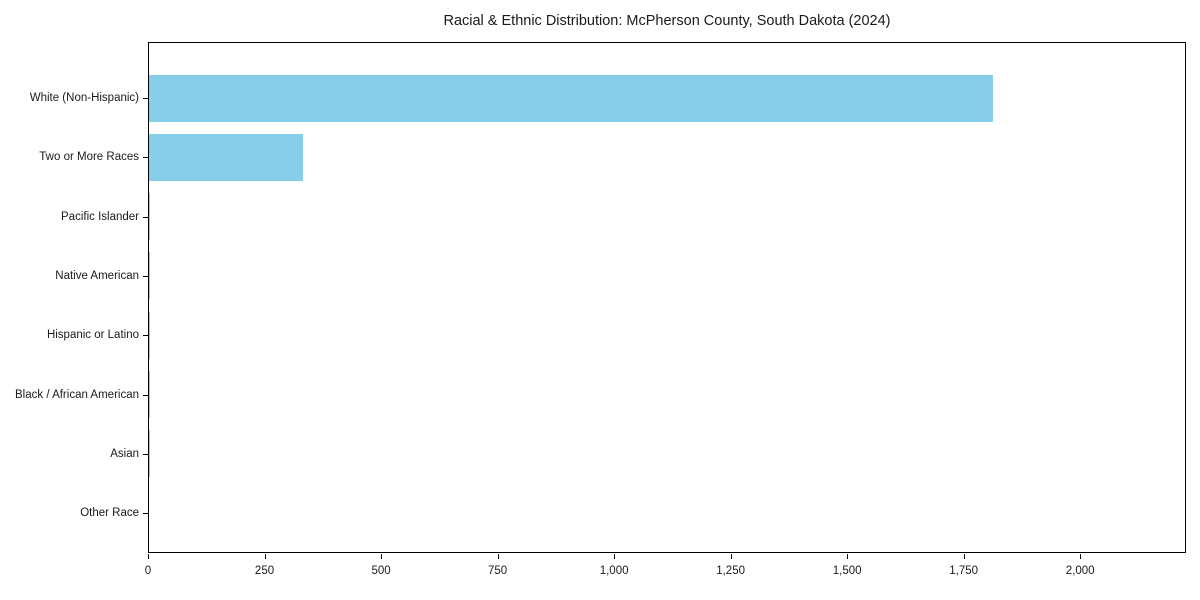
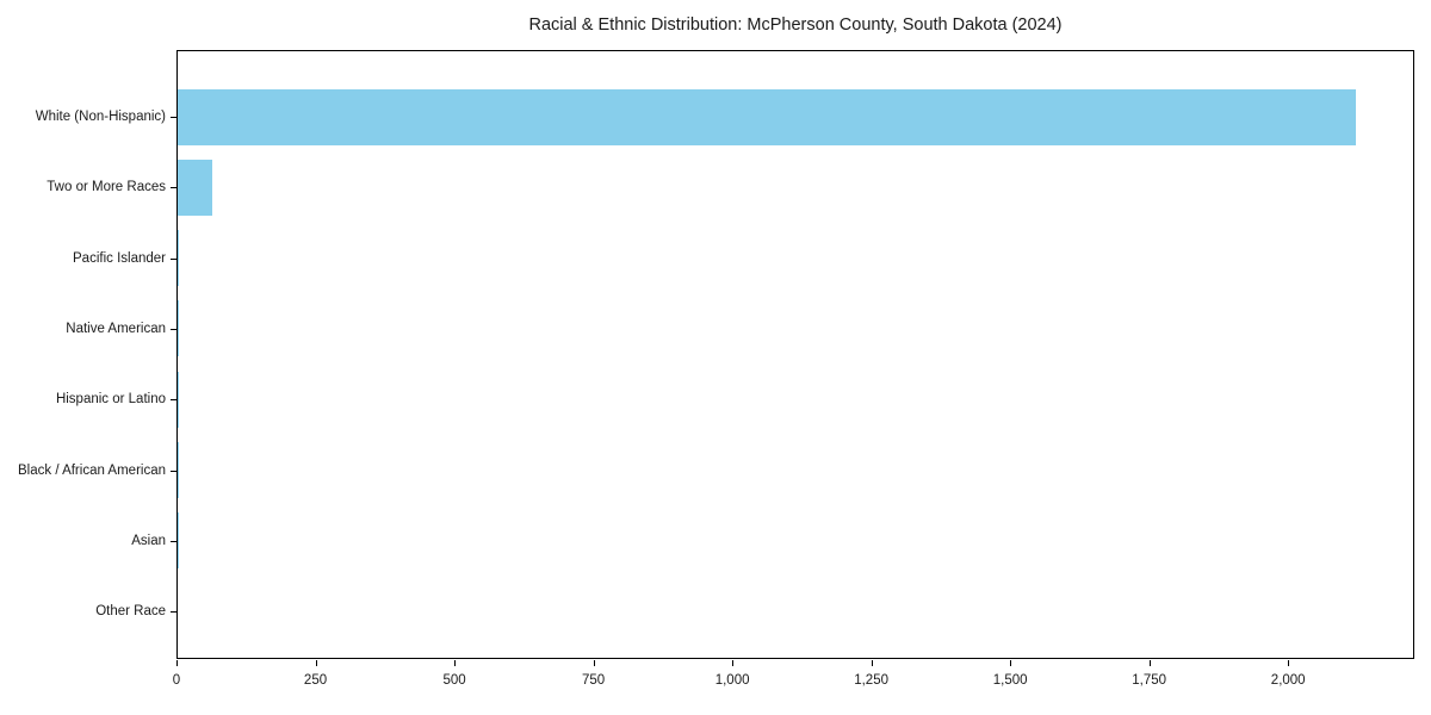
White (Non-Hispanic): 1810 -> 2120
Two or More Races: 330 -> 60
